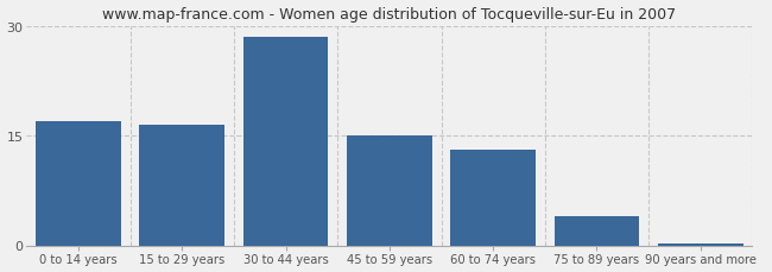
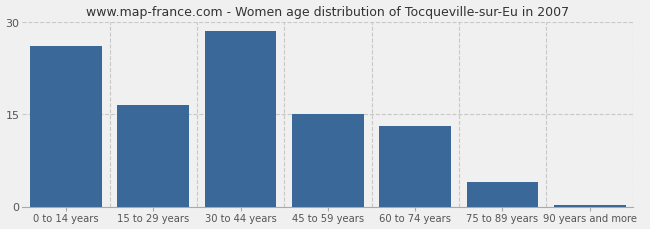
0 to 14 years: 17.0 -> 26.0
